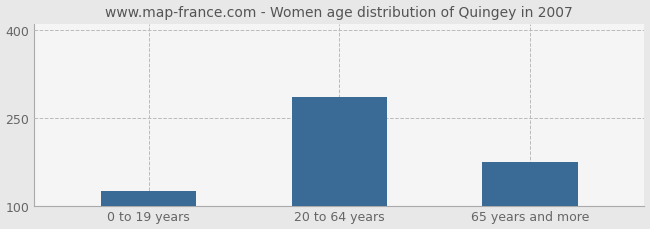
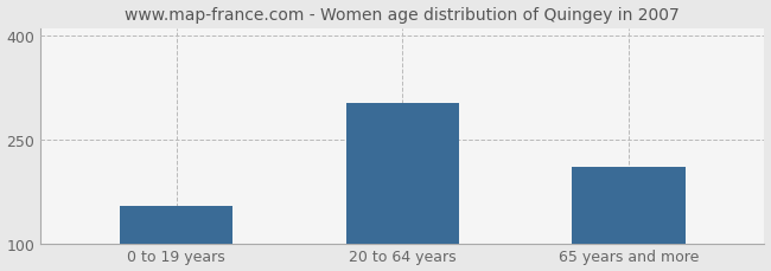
0 to 19 years: 125 -> 154
20 to 64 years: 285 -> 302
65 years and more: 175 -> 210
